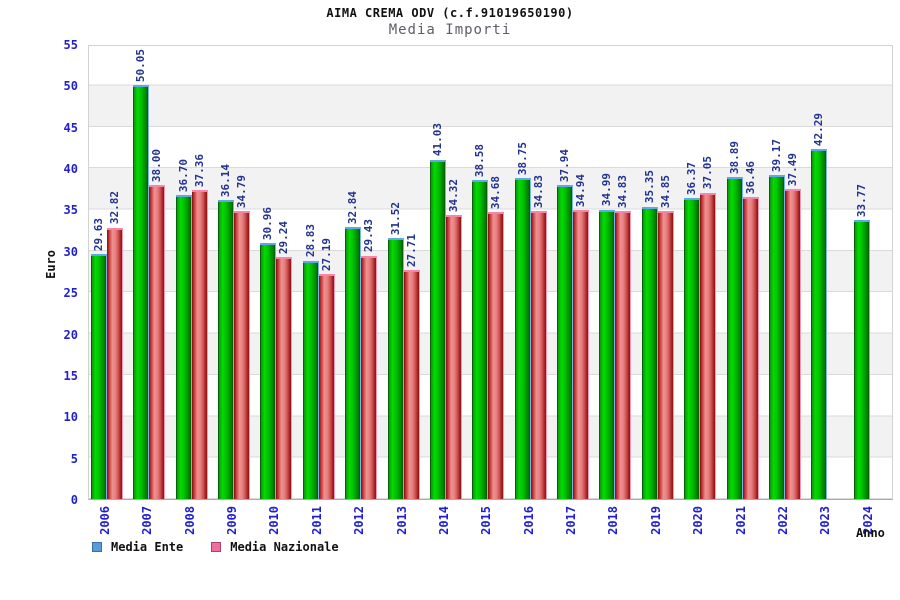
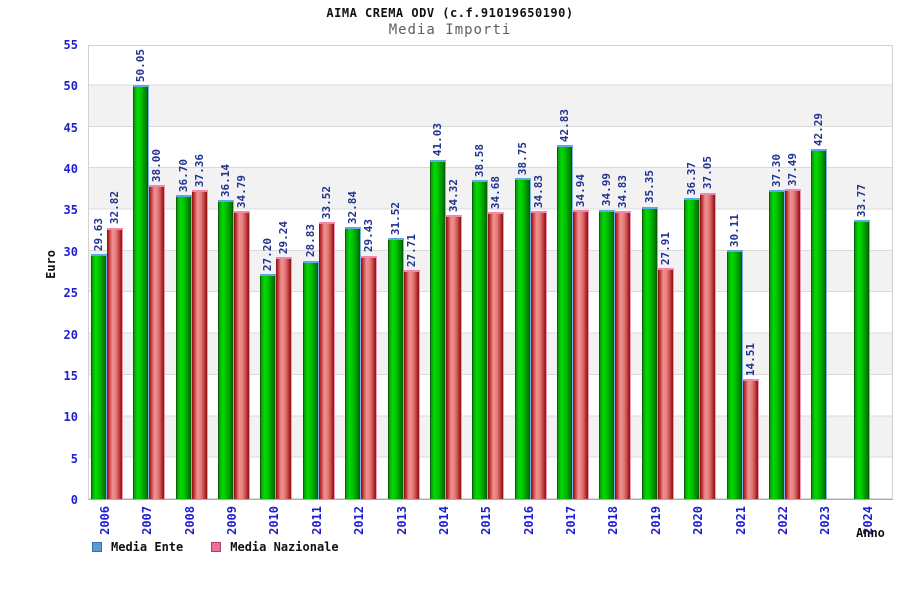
Media Ente/2010: 30.96 -> 27.20
Media Nazionale/2011: 27.19 -> 33.52
Media Ente/2017: 37.94 -> 42.83
Media Nazionale/2019: 34.85 -> 27.91
Media Ente/2021: 38.89 -> 30.11
Media Nazionale/2021: 36.46 -> 14.51
Media Ente/2022: 39.17 -> 37.30
